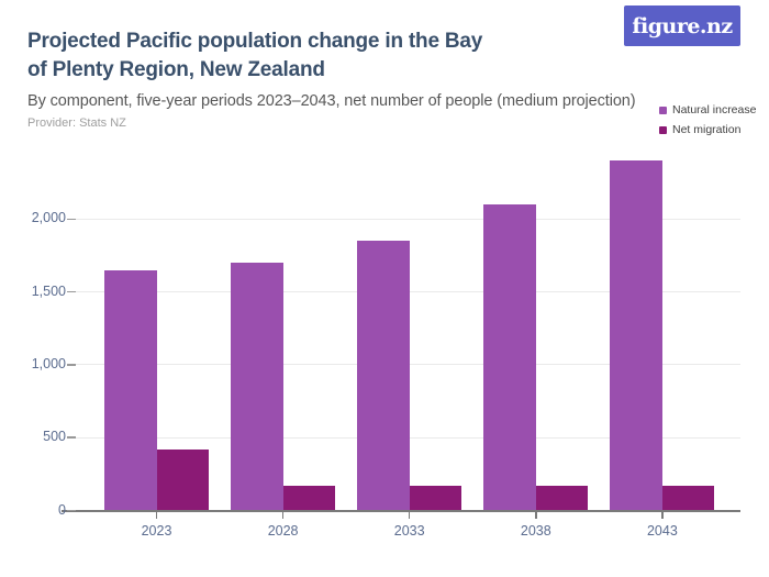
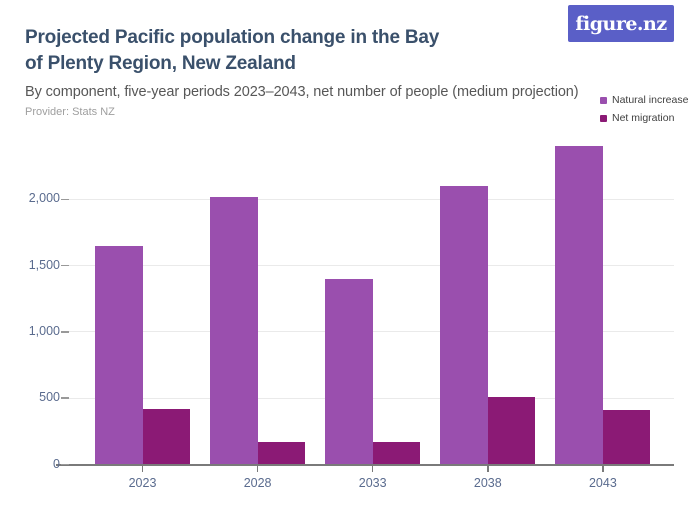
Natural increase/2028: 1700 -> 2020
Natural increase/2033: 1850 -> 1400
Net migration/2038: 170 -> 510
Net migration/2043: 170 -> 410
